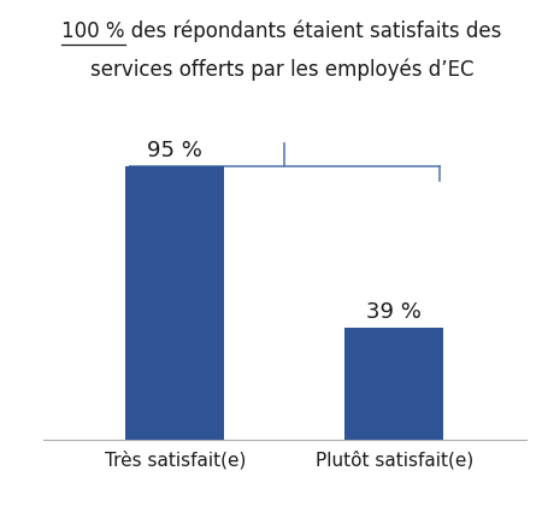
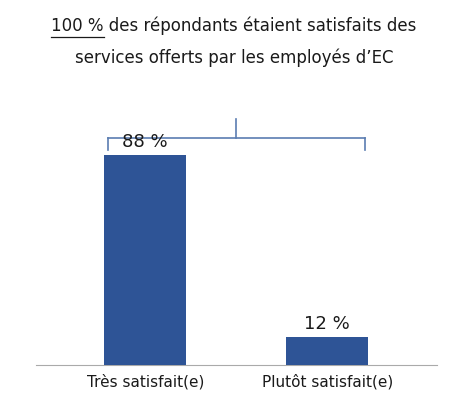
Très satisfait(e): 95 -> 88
Plutôt satisfait(e): 39 -> 12
